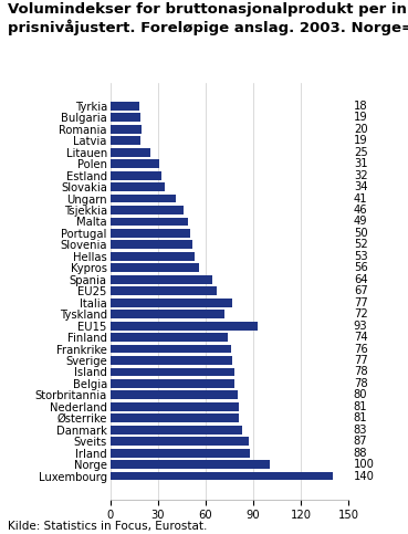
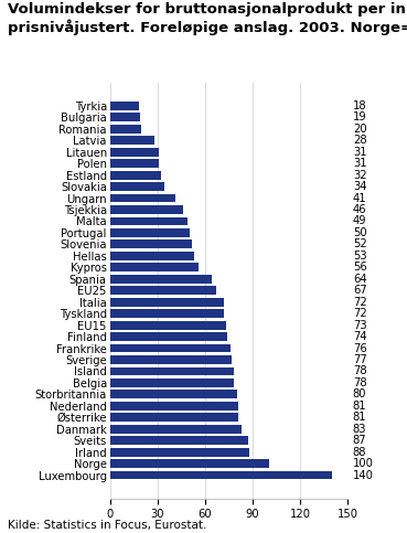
Latvia: 19 -> 28
Litauen: 25 -> 31
Italia: 77 -> 72
EU15: 93 -> 73
